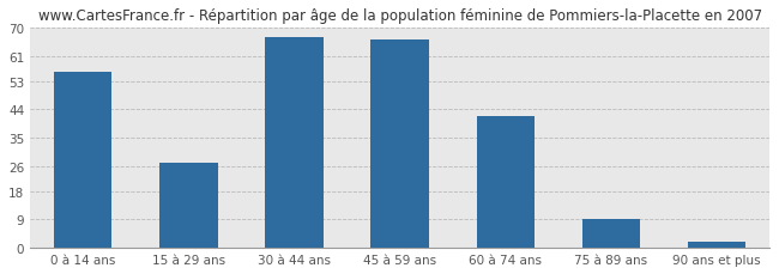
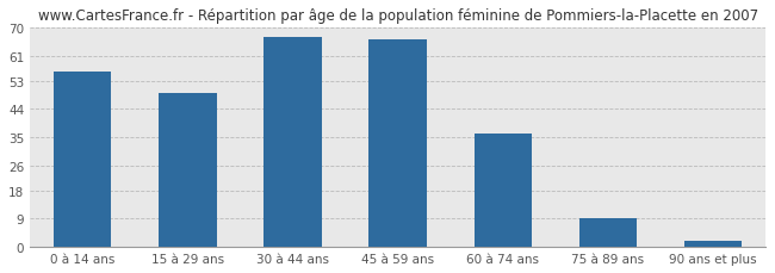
15 à 29 ans: 27 -> 49
60 à 74 ans: 42 -> 36
